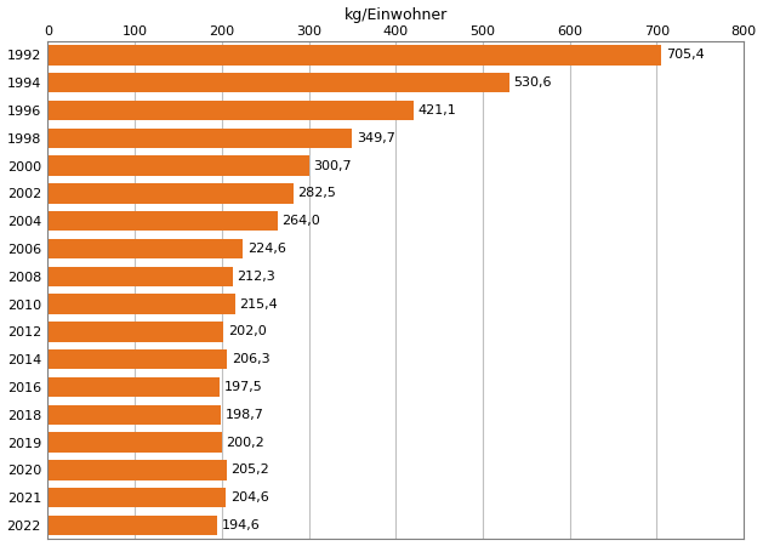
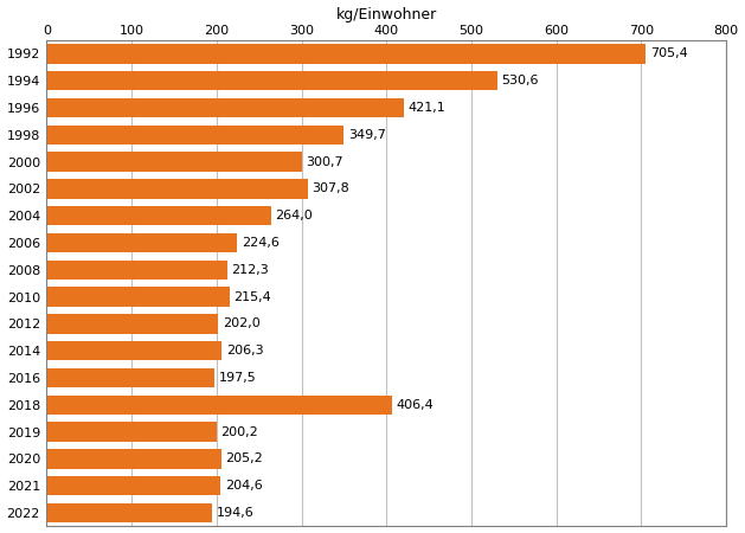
2002: 282,5 -> 307,8
2018: 198,7 -> 406,4
